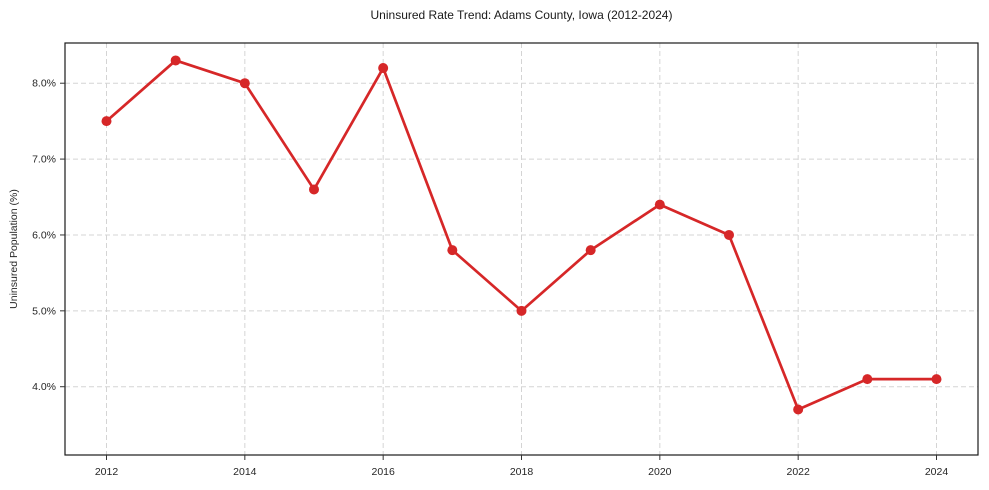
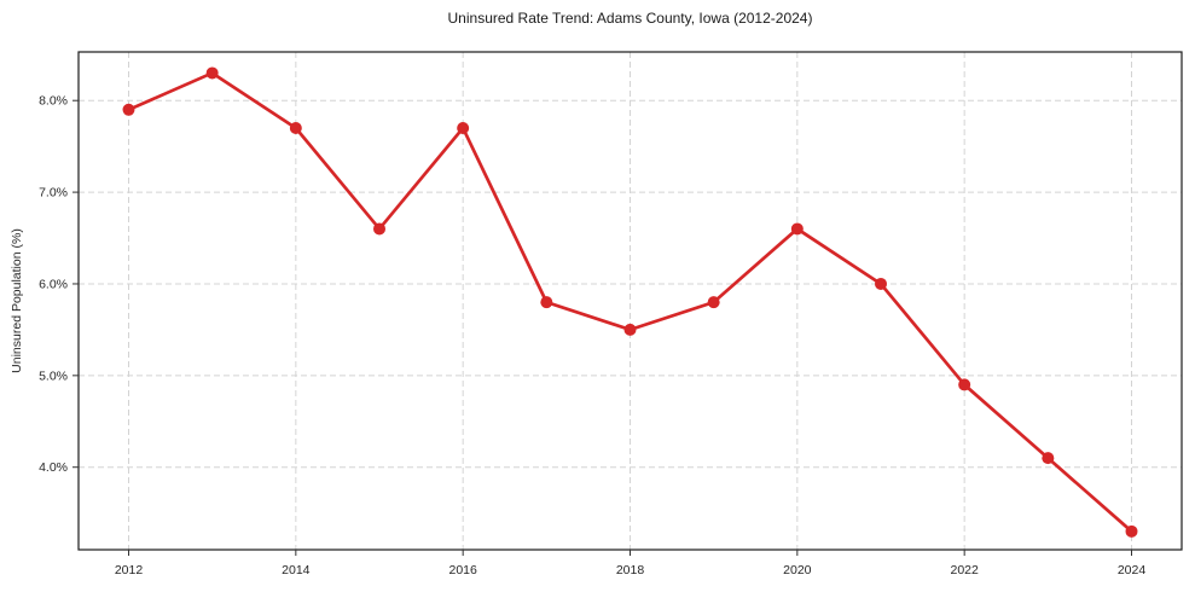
2012: 7.5% -> 7.9%
2014: 8.0% -> 7.7%
2016: 8.2% -> 7.7%
2018: 5.0% -> 5.5%
2020: 6.4% -> 6.6%
2022: 3.7% -> 4.9%
2024: 4.1% -> 3.3%
